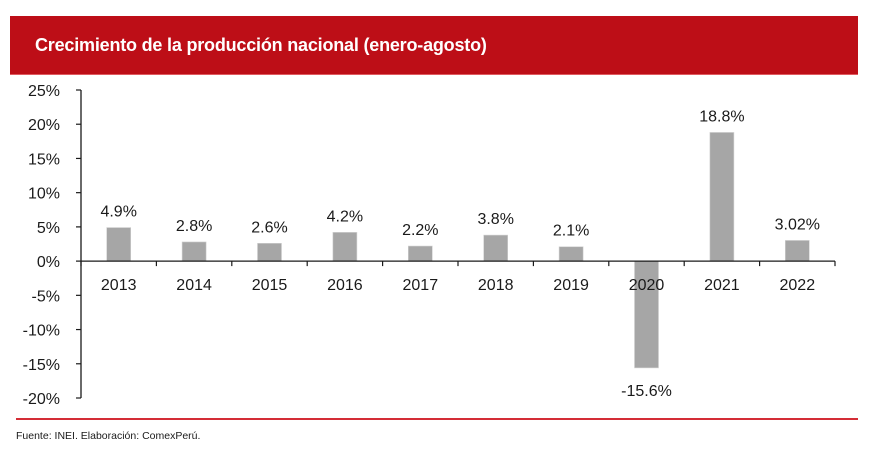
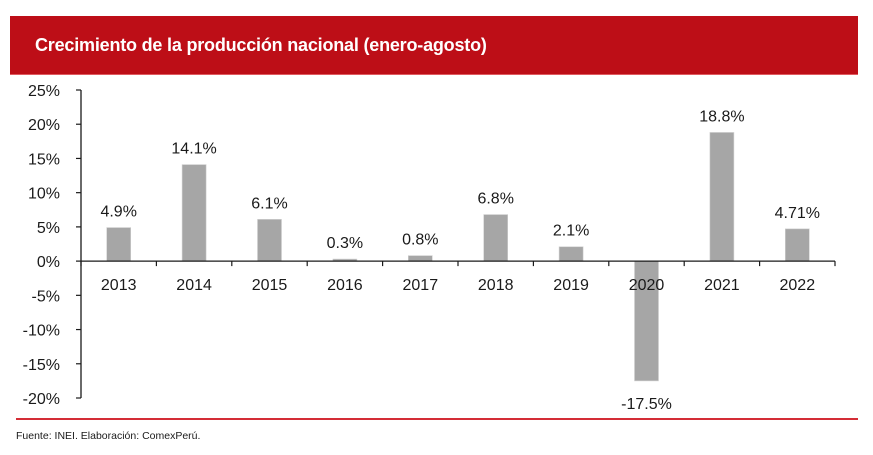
2014: 2.8% -> 14.1%
2015: 2.6% -> 6.1%
2016: 4.2% -> 0.3%
2017: 2.2% -> 0.8%
2018: 3.8% -> 6.8%
2020: -15.6% -> -17.5%
2022: 3.02% -> 4.71%
